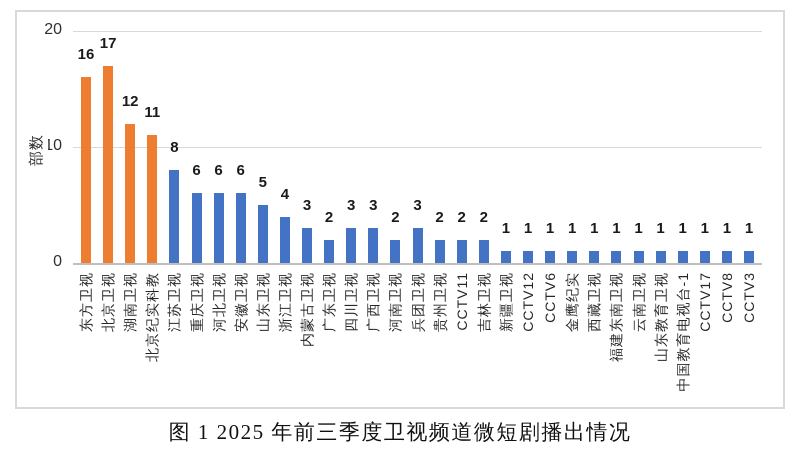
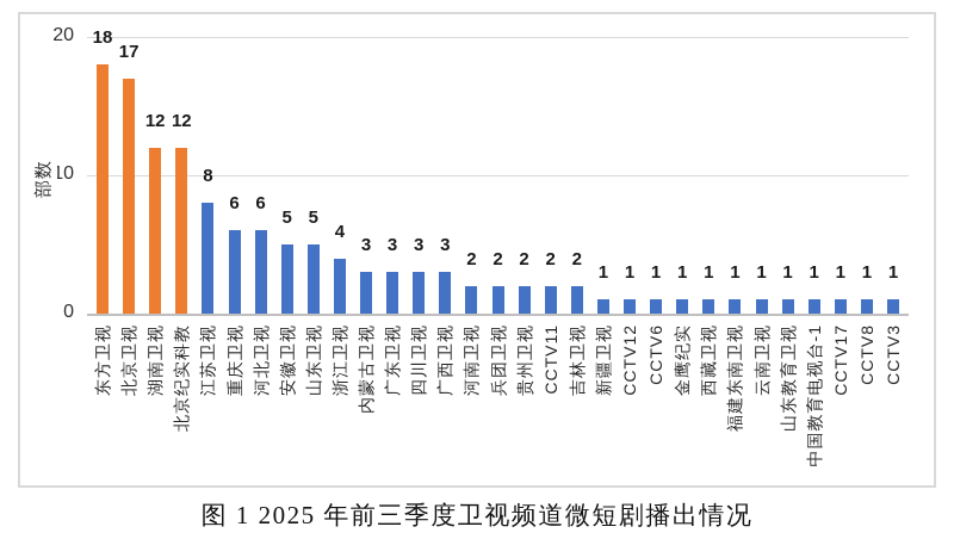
东方卫视: 16 -> 18
北京纪实科教: 11 -> 12
安徽卫视: 6 -> 5
广东卫视: 2 -> 3
兵团卫视: 3 -> 2
